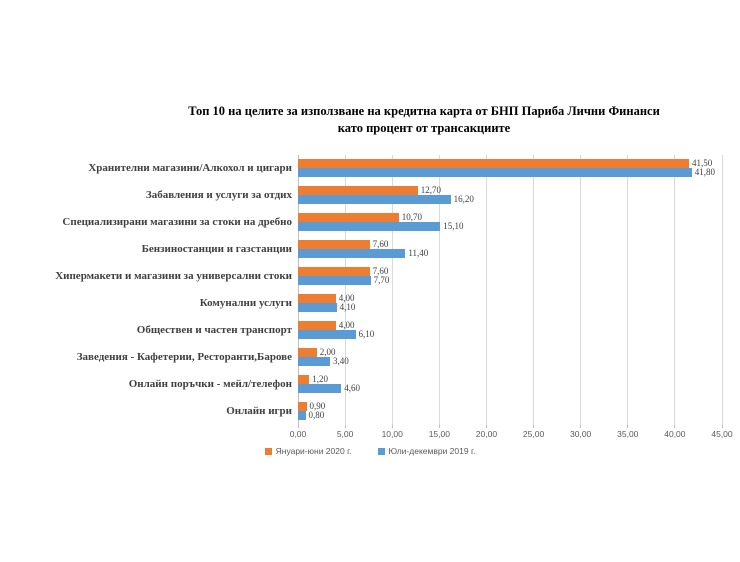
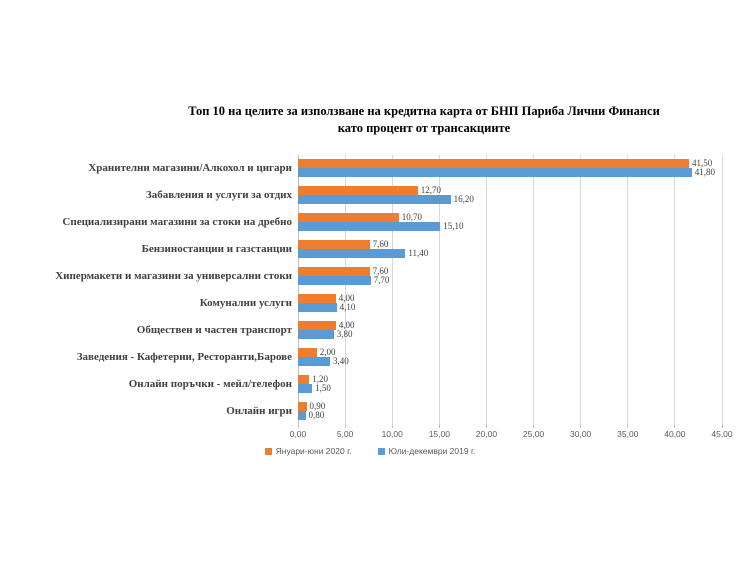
Юли-декември 2019 г./Обществен и частен транспорт: 6,10 -> 3,80
Юли-декември 2019 г./Онлайн поръчки - мейл/телефон: 4,60 -> 1,50
